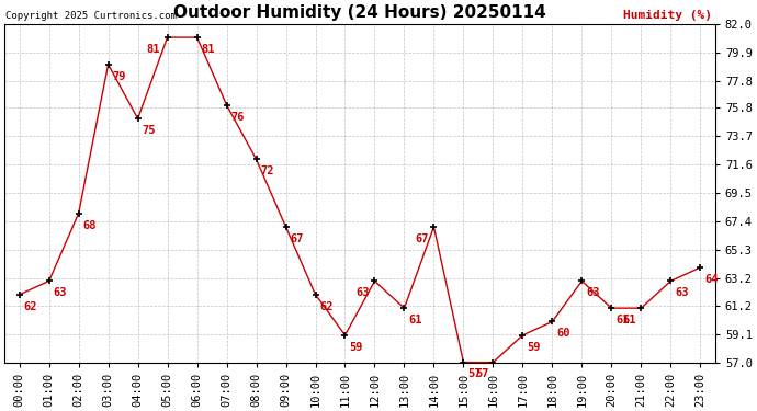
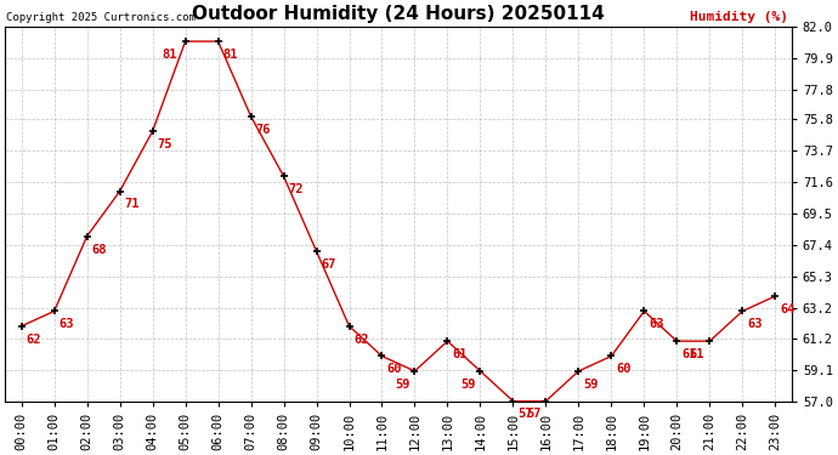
03:00: 79 -> 71
11:00: 59 -> 60
12:00: 63 -> 59
14:00: 67 -> 59
